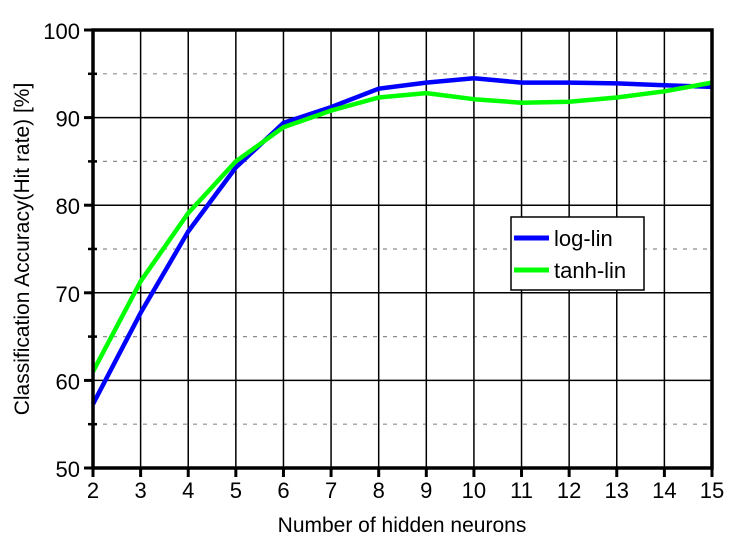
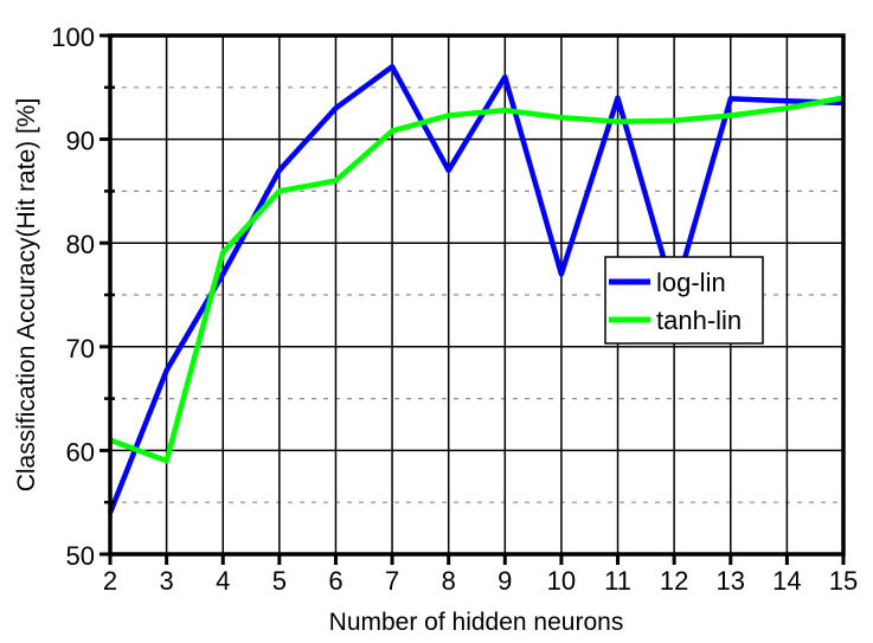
log-lin/2: 57 -> 54
tanh-lin/3: 71 -> 59
log-lin/5: 84 -> 87
log-lin/6: 89 -> 93
tanh-lin/6: 89 -> 86
log-lin/7: 91 -> 97
log-lin/8: 93 -> 87
log-lin/9: 94 -> 96
log-lin/10: 94 -> 77
log-lin/12: 94 -> 75
